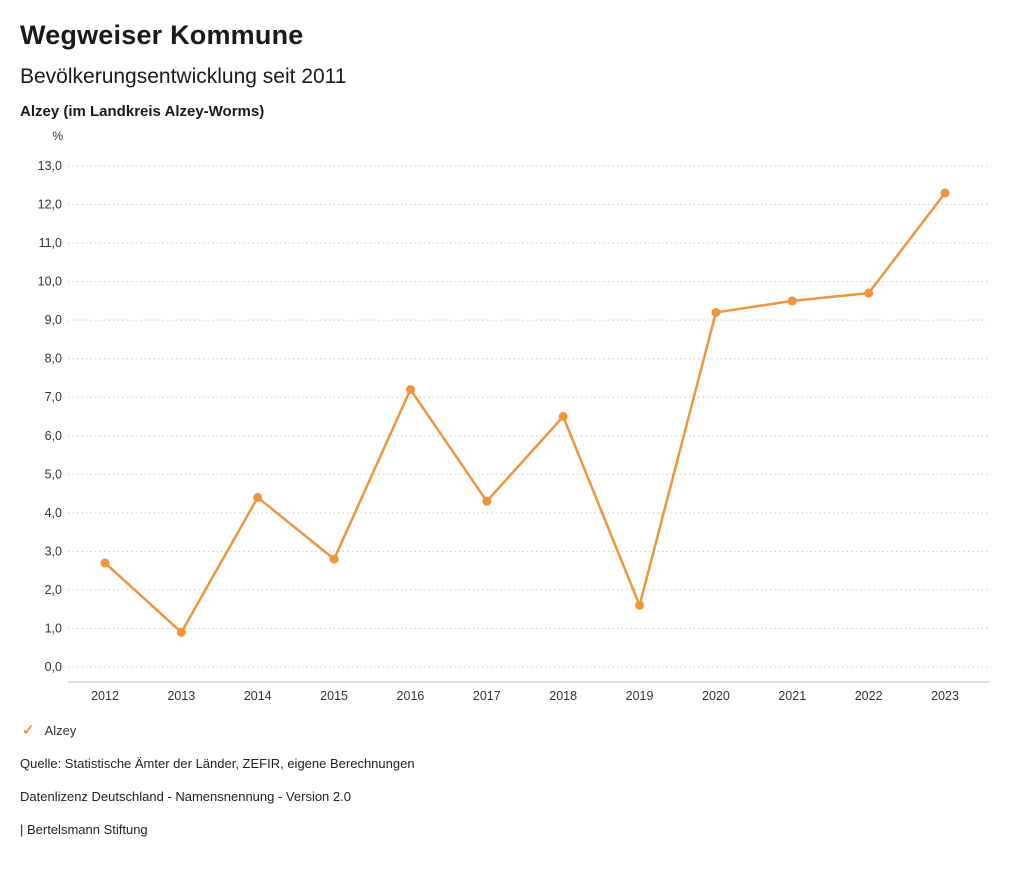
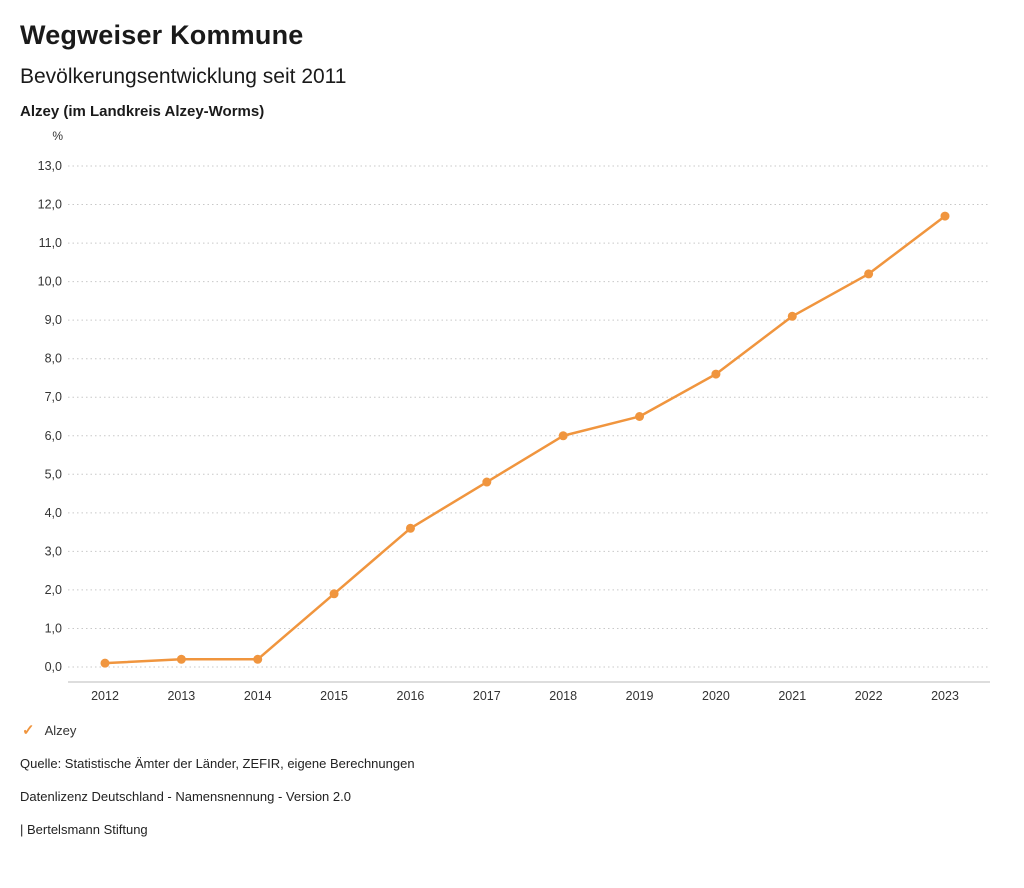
2012: 2,7 -> 0,1
2013: 0,9 -> 0,2
2014: 4,4 -> 0,2
2015: 2,8 -> 1,9
2016: 7,2 -> 3,6
2017: 4,3 -> 4,8
2018: 6,5 -> 6,0
2019: 1,6 -> 6,5
2020: 9,2 -> 7,6
2021: 9,5 -> 9,1
2022: 9,7 -> 10,2
2023: 12,3 -> 11,7
